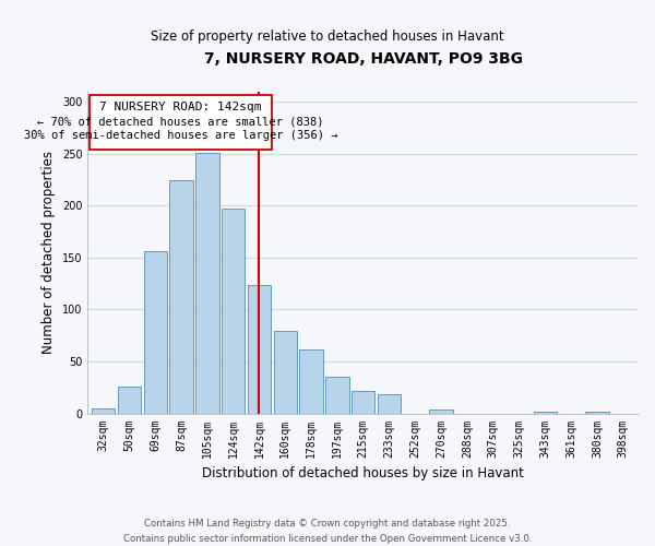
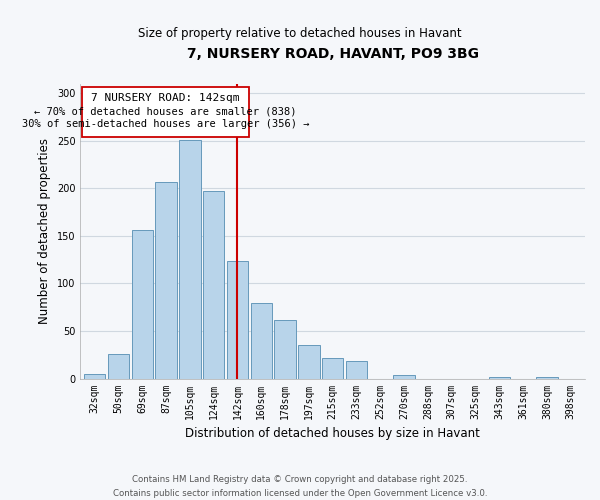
87sqm: 224 -> 206
